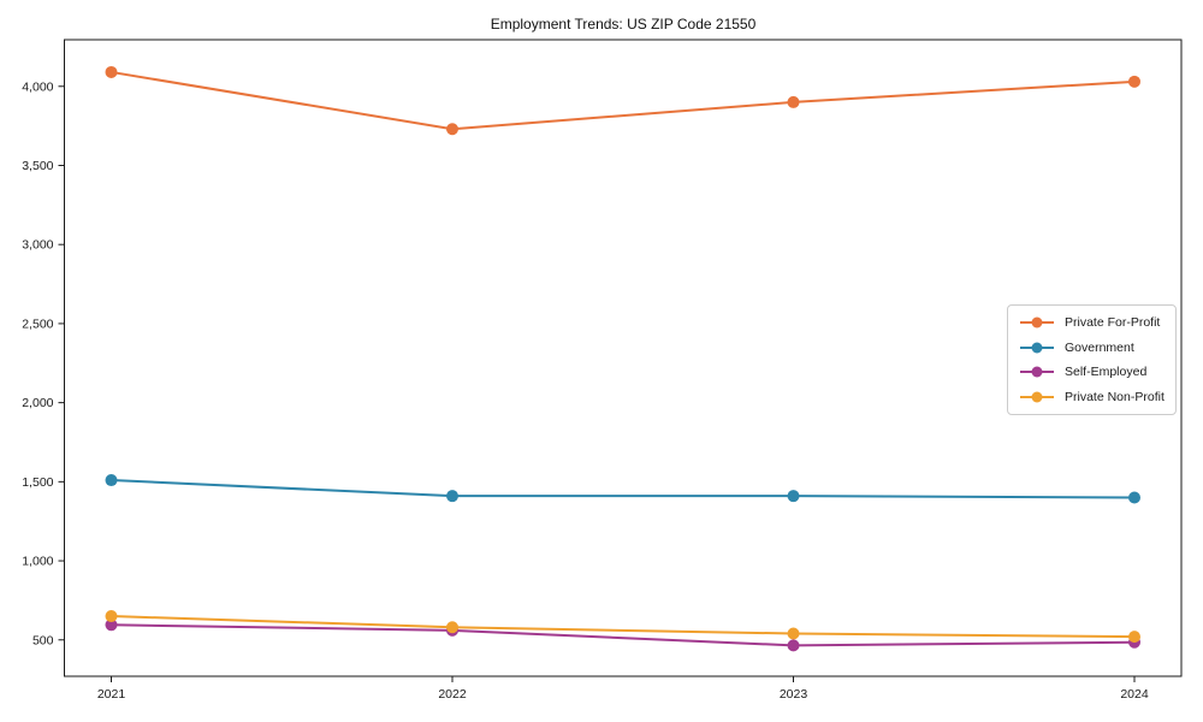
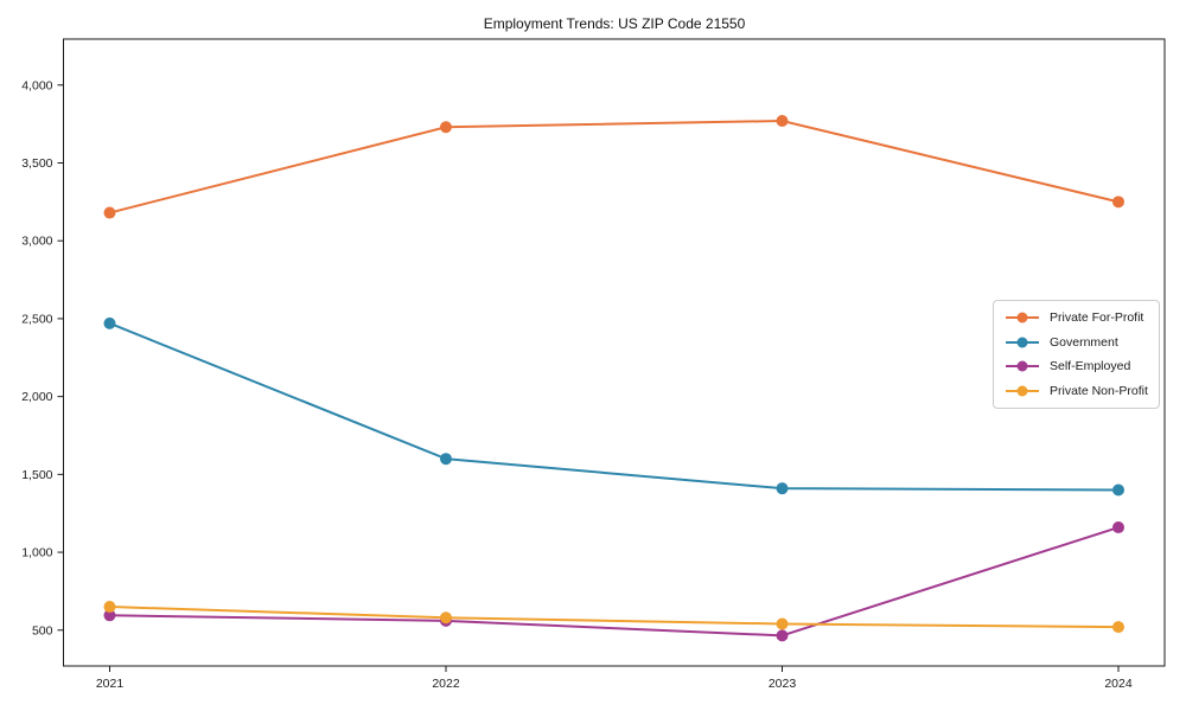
Private For-Profit/2021: 4090 -> 3180
Government/2021: 1510 -> 2470
Government/2022: 1410 -> 1600
Private For-Profit/2023: 3900 -> 3770
Private For-Profit/2024: 4030 -> 3250
Self-Employed/2024: 480 -> 1160
